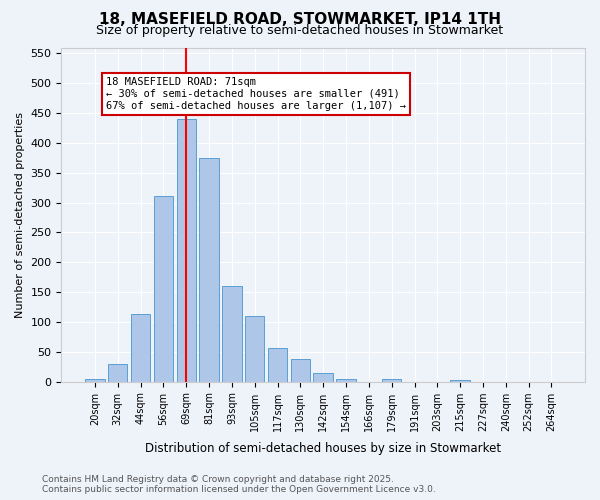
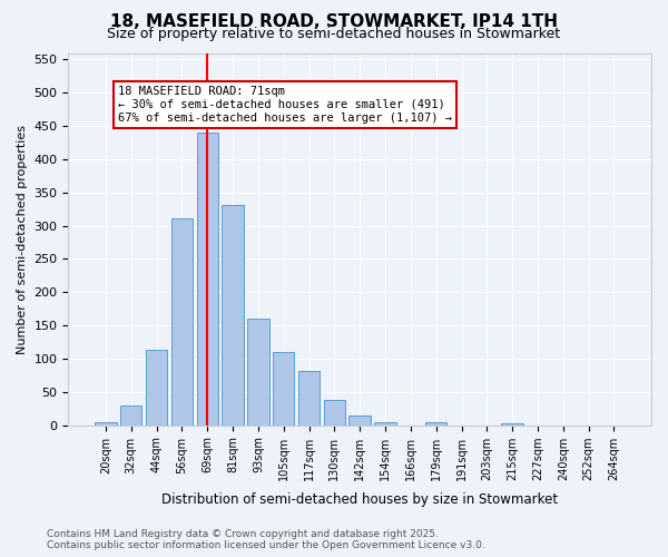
81sqm: 375 -> 332
117sqm: 57 -> 82
